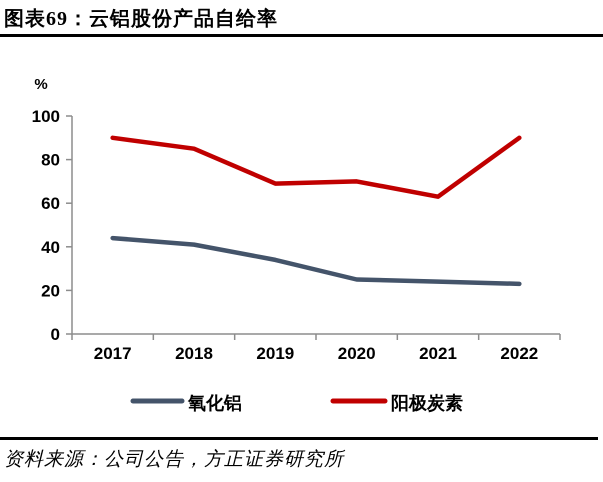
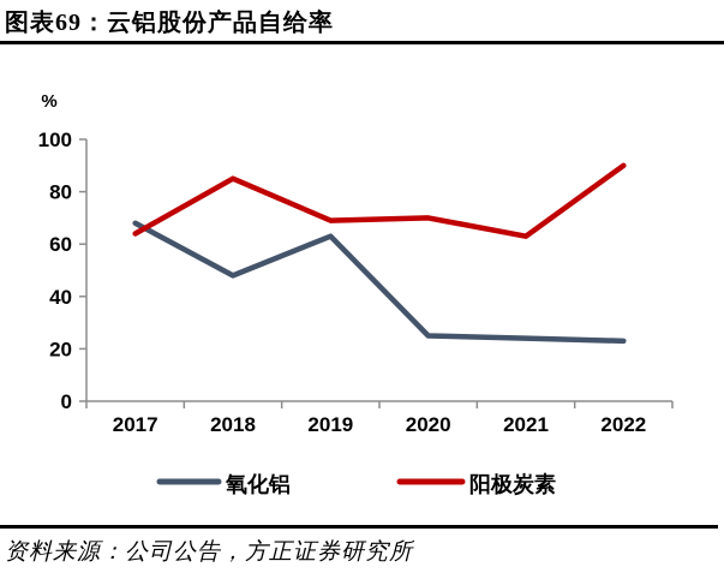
氧化铝/2017: 44 -> 68
阳极炭素/2017: 90 -> 64
氧化铝/2018: 41 -> 48
氧化铝/2019: 34 -> 63
